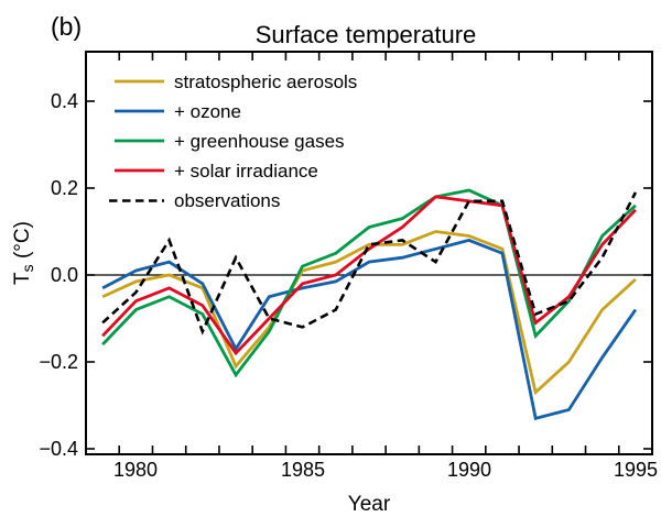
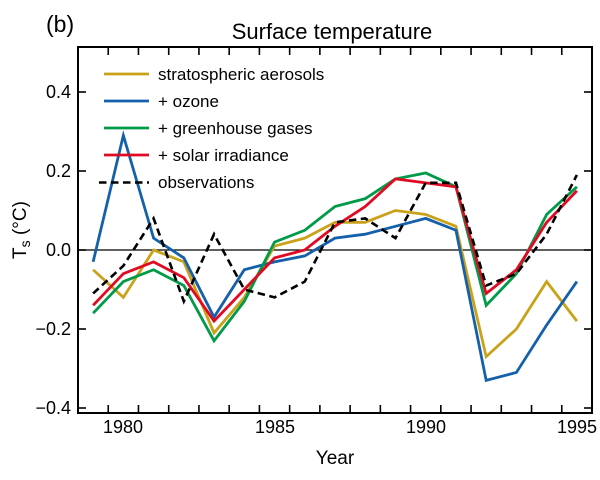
stratospheric aerosols/1980: -0.01 -> -0.12
+ ozone/1980: 0.01 -> 0.29
stratospheric aerosols/1995: -0.01 -> -0.18
